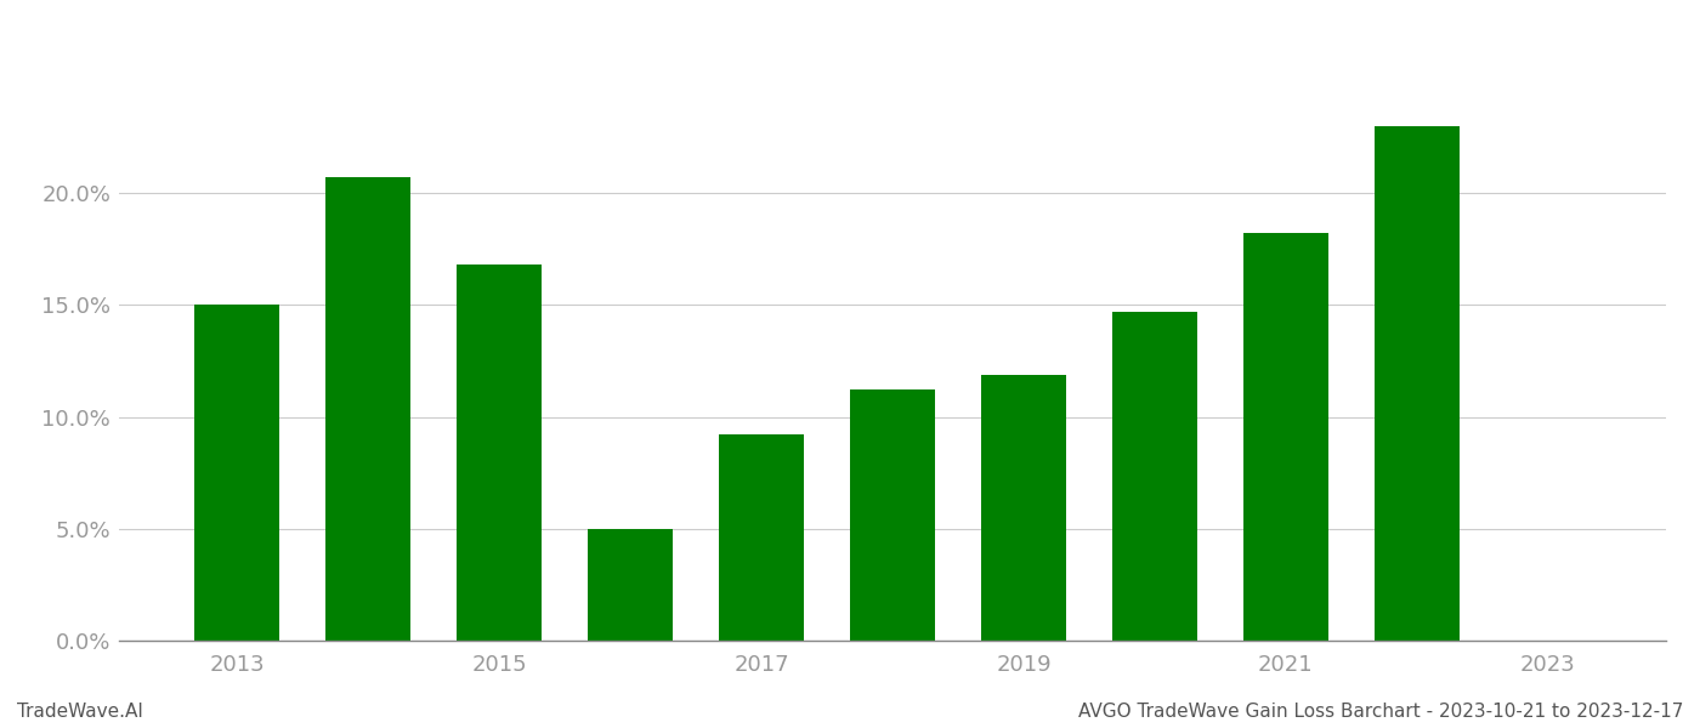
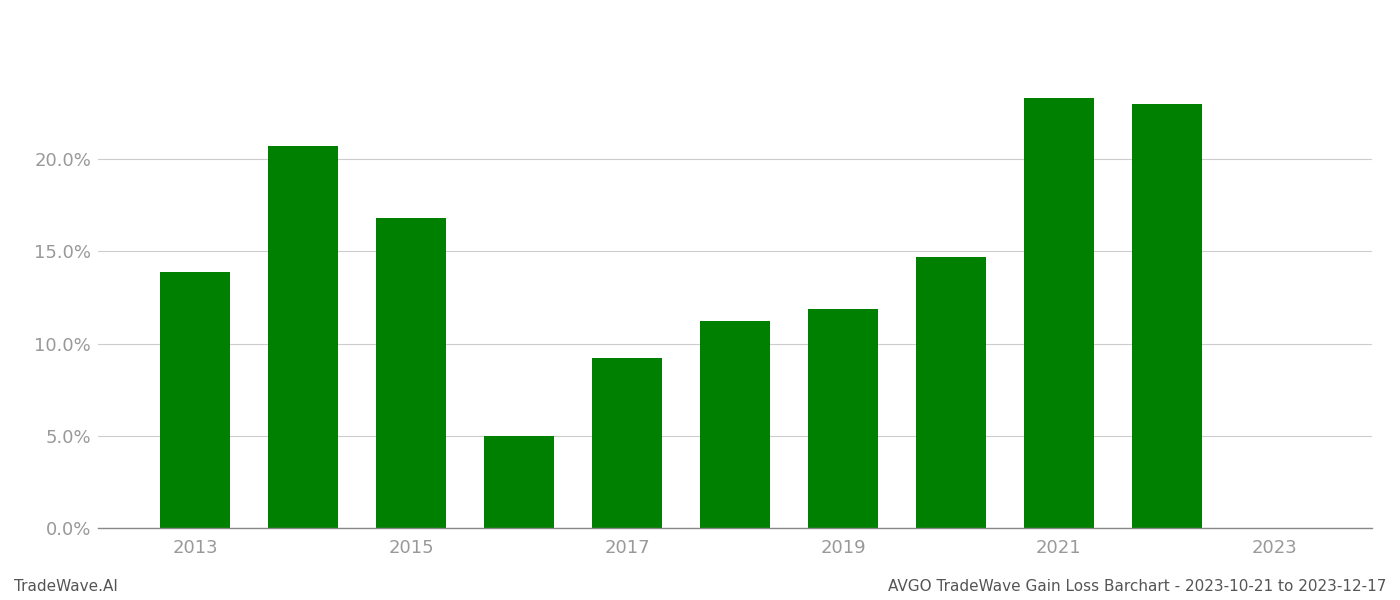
2013: 15.0% -> 13.9%
2021: 18.2% -> 23.3%
